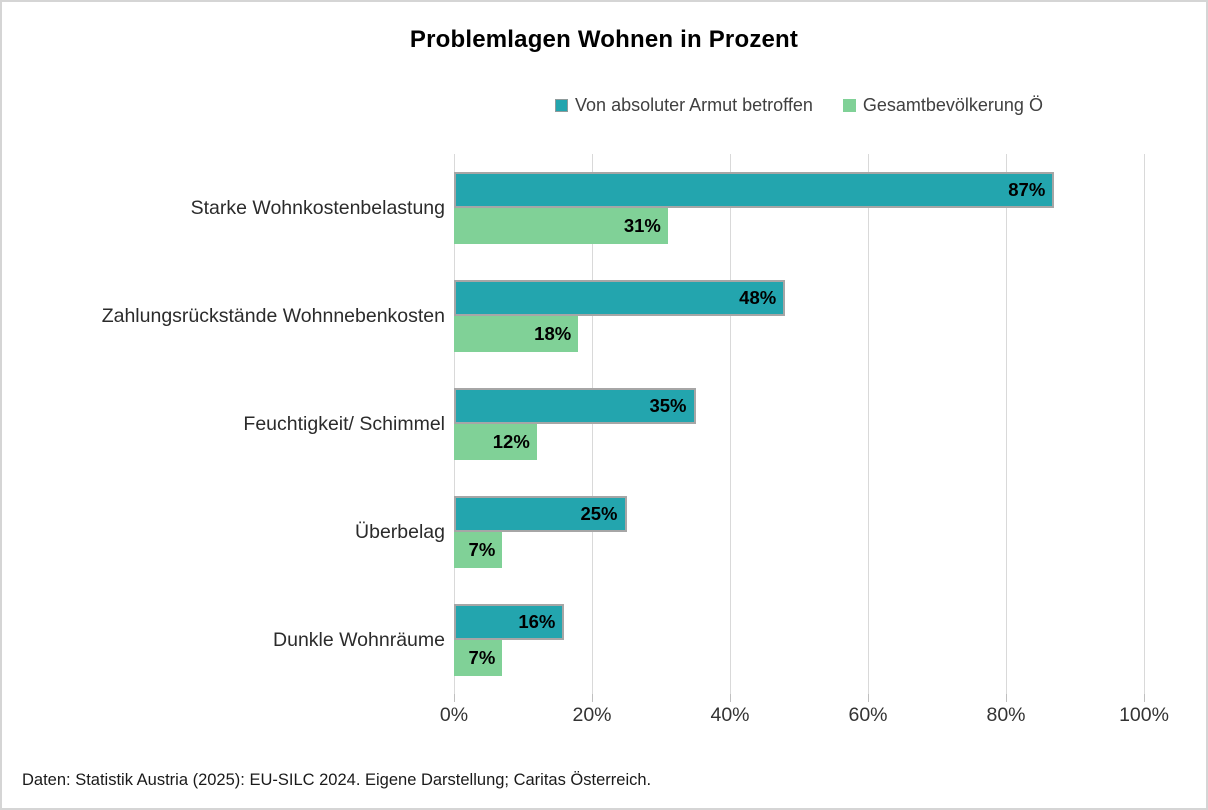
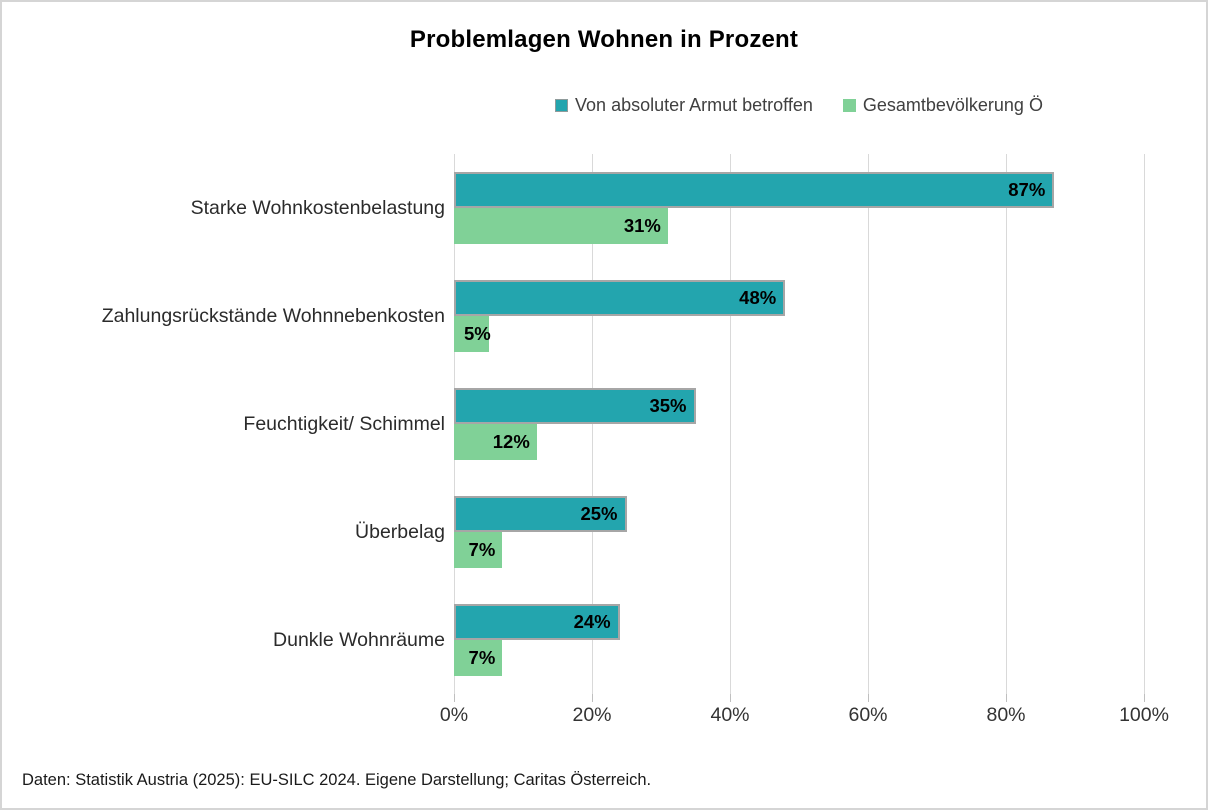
Gesamtbevölkerung Ö/Zahlungsrückstände Wohnnebenkosten: 18% -> 5%
Von absoluter Armut betroffen/Dunkle Wohnräume: 16% -> 24%
